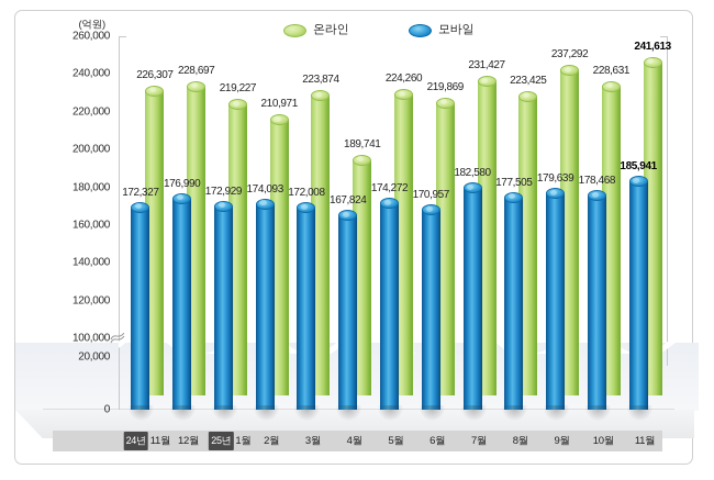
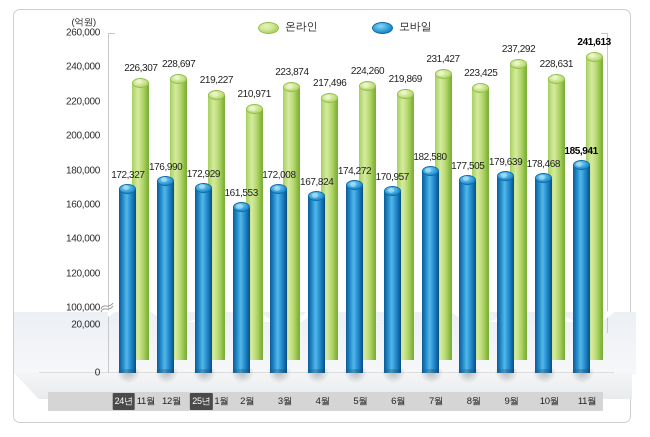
모바일/2월: 174,093 -> 161,553
온라인/4월: 189,741 -> 217,496
